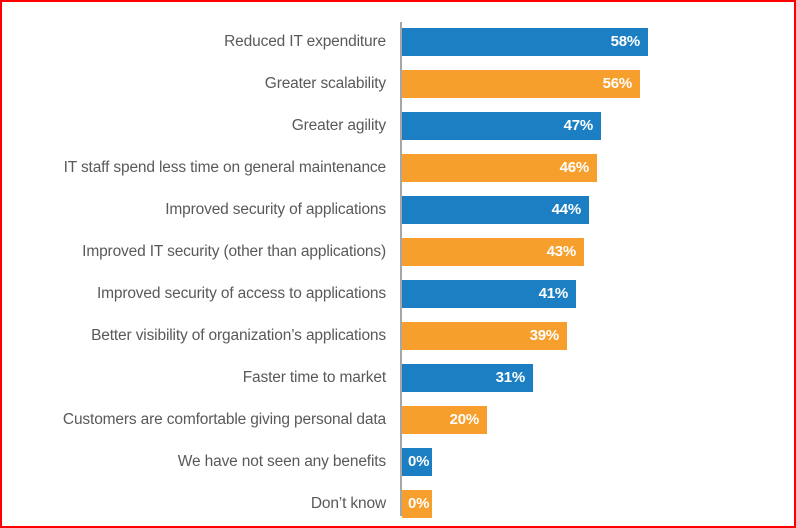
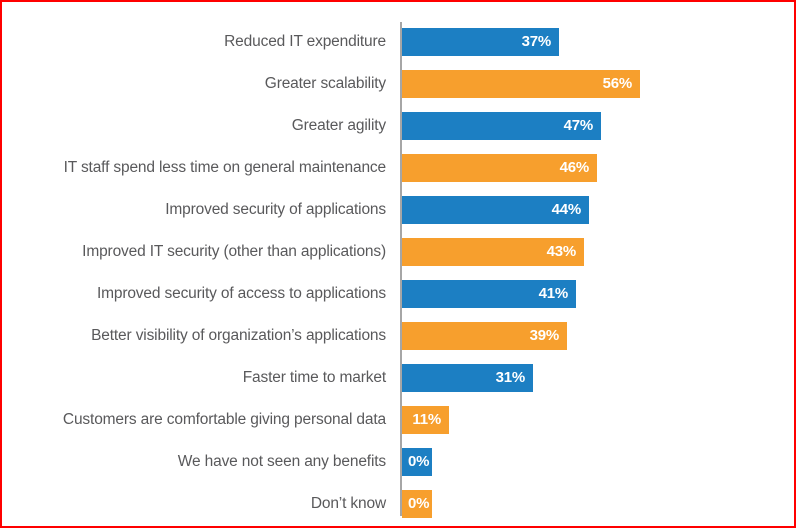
Reduced IT expenditure: 58% -> 37%
Customers are comfortable giving personal data: 20% -> 11%
